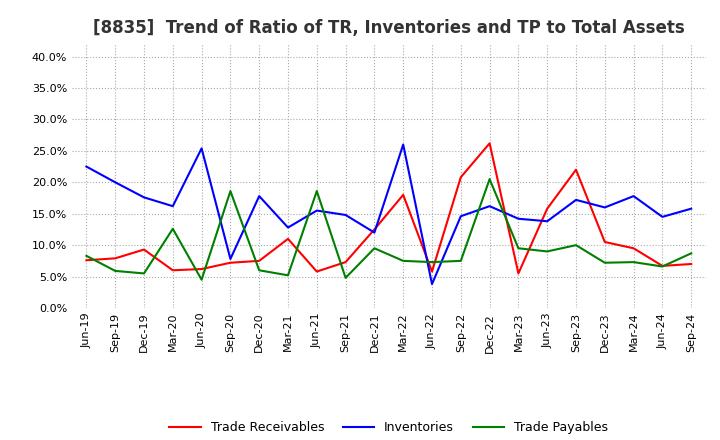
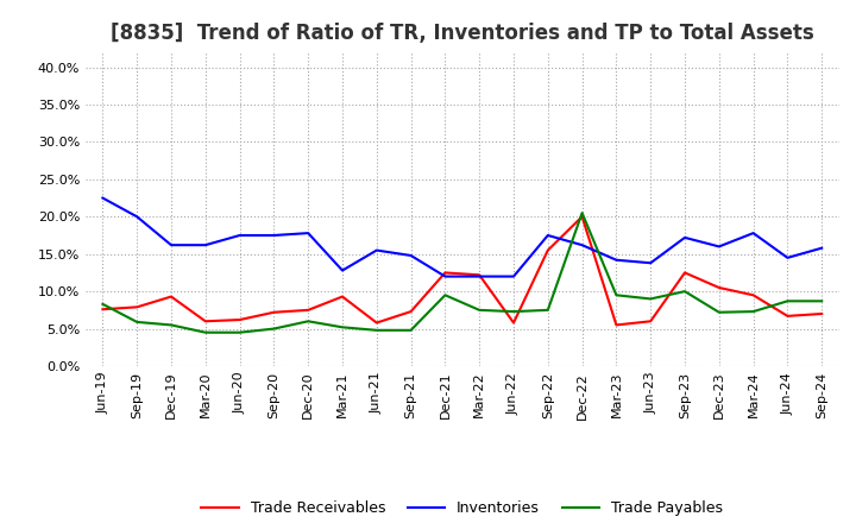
Inventories/Dec-19: 17.6% -> 16.2%
Trade Payables/Mar-20: 12.6% -> 4.5%
Inventories/Jun-20: 25.4% -> 17.5%
Inventories/Sep-20: 7.8% -> 17.5%
Trade Payables/Sep-20: 18.6% -> 5.0%
Trade Receivables/Mar-21: 11.0% -> 9.3%
Trade Payables/Jun-21: 18.6% -> 4.8%
Trade Receivables/Mar-22: 18.0% -> 12.2%
Inventories/Mar-22: 26.0% -> 12.0%
Inventories/Jun-22: 3.8% -> 12.0%
Trade Receivables/Sep-22: 20.8% -> 15.5%
Inventories/Sep-22: 14.6% -> 17.5%
Trade Receivables/Dec-22: 26.2% -> 20.0%
Trade Receivables/Jun-23: 15.8% -> 6.0%
Trade Receivables/Sep-23: 22.0% -> 12.5%
Trade Payables/Jun-24: 6.6% -> 8.7%
